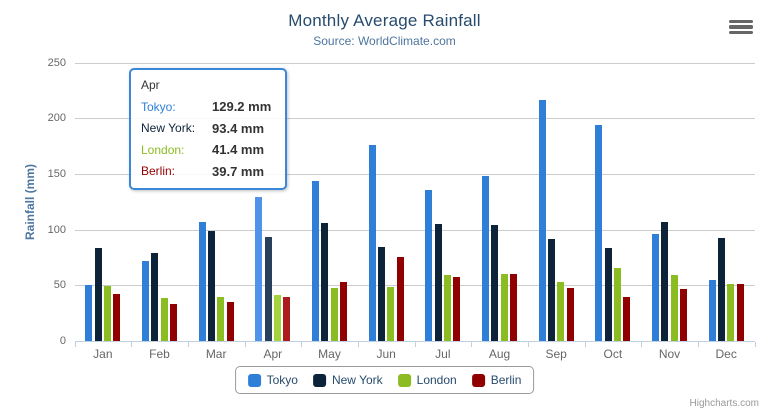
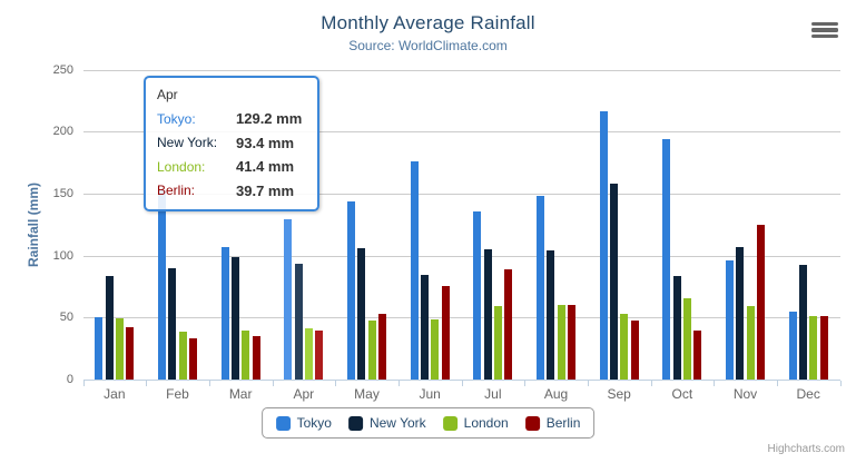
Tokyo/Feb: 72 -> 153
New York/Feb: 79 -> 90
Berlin/Jul: 57 -> 89
New York/Sep: 91 -> 158
Berlin/Nov: 47 -> 125
